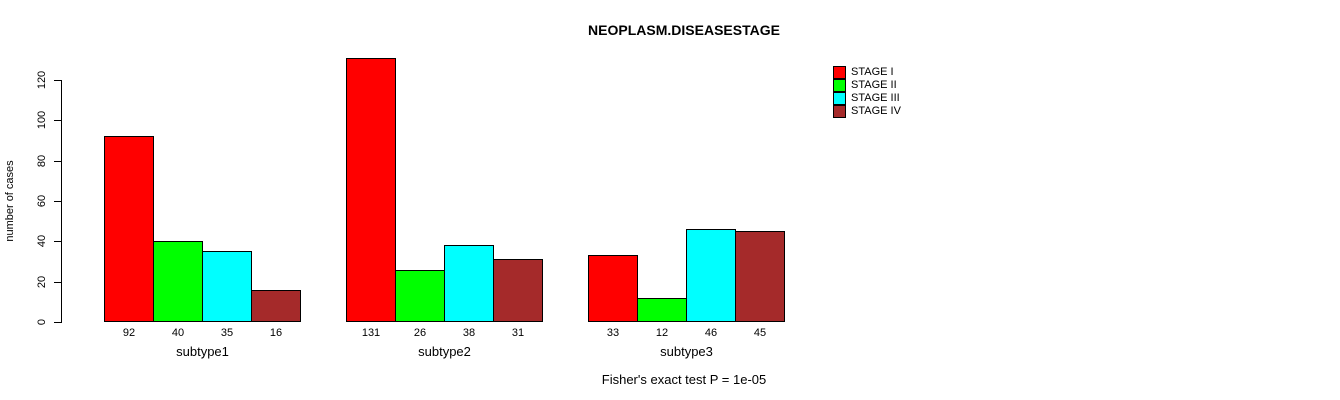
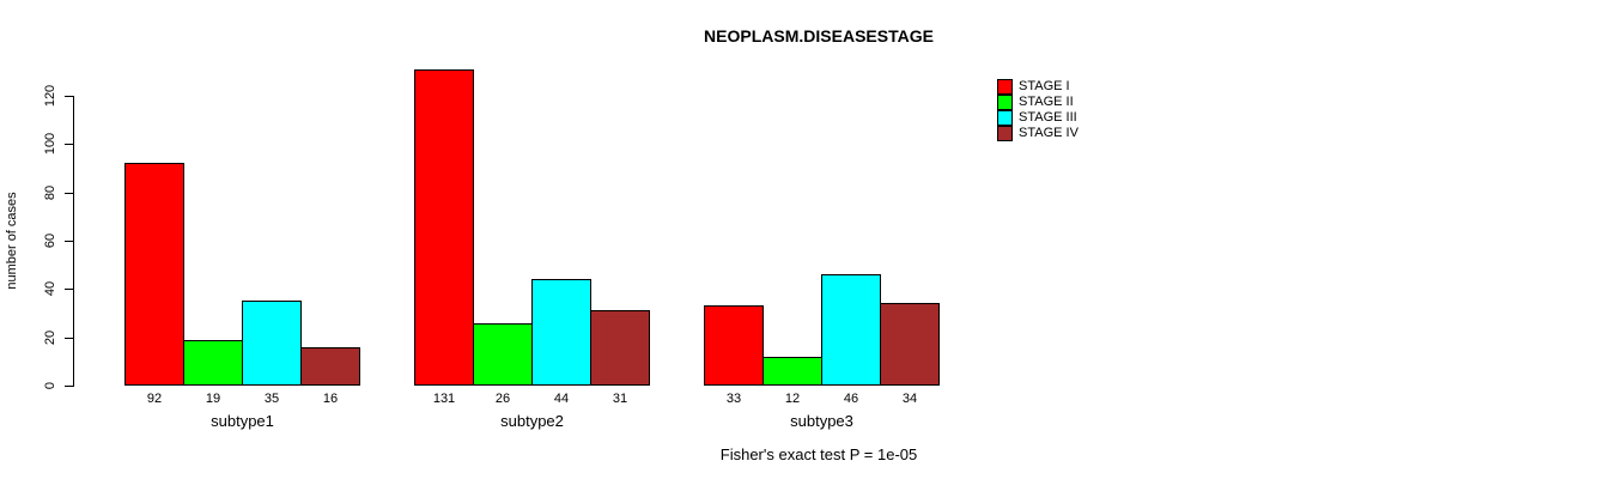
STAGE II/subtype1: 40 -> 19
STAGE III/subtype2: 38 -> 44
STAGE IV/subtype3: 45 -> 34
